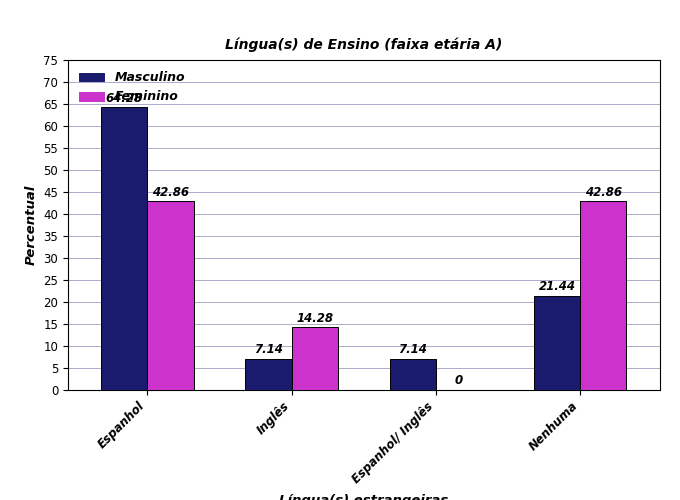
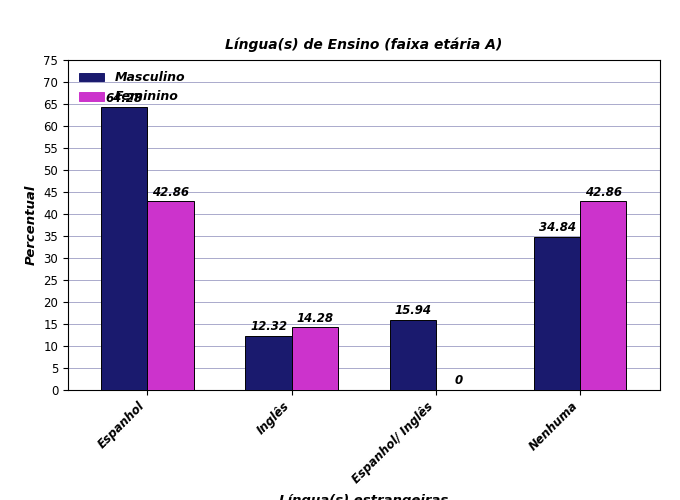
Masculino/Inglês: 7.14 -> 12.32
Masculino/Espanhol/ Inglês: 7.14 -> 15.94
Masculino/Nenhuma: 21.44 -> 34.84
